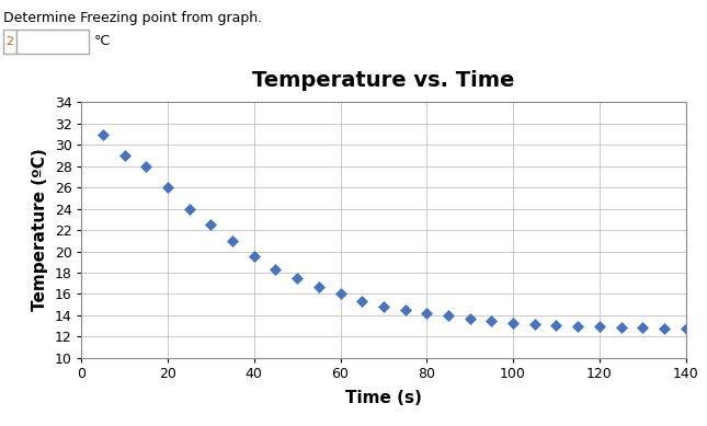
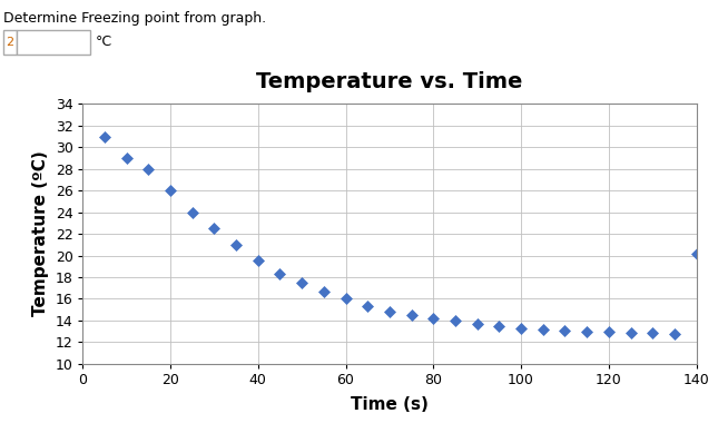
140: 12.8 -> 20.2
